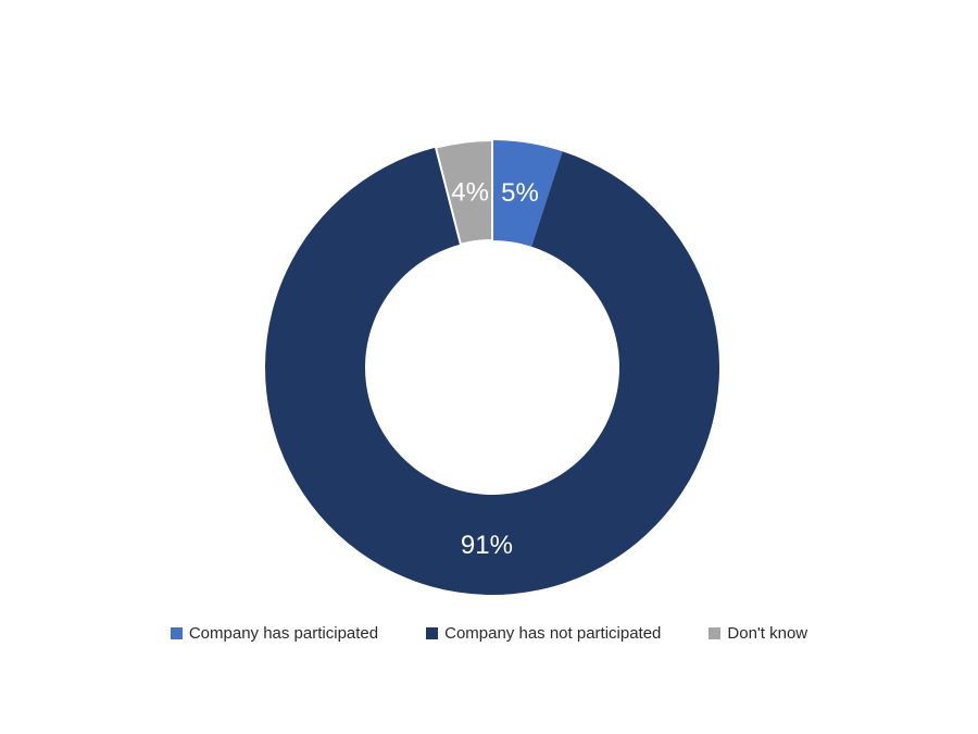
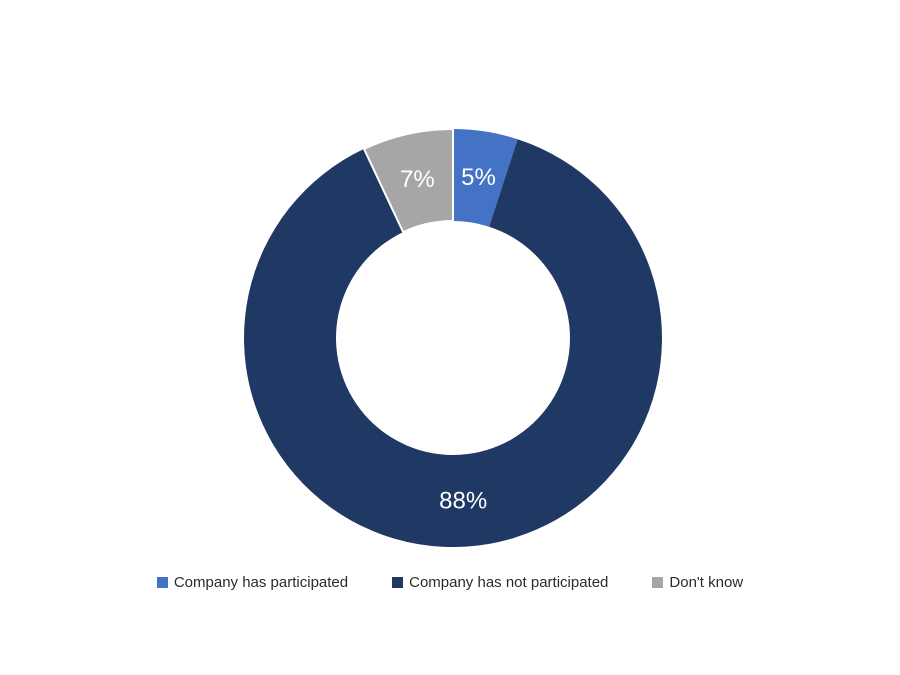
Company has not participated: 91% -> 88%
Don't know: 4% -> 7%
